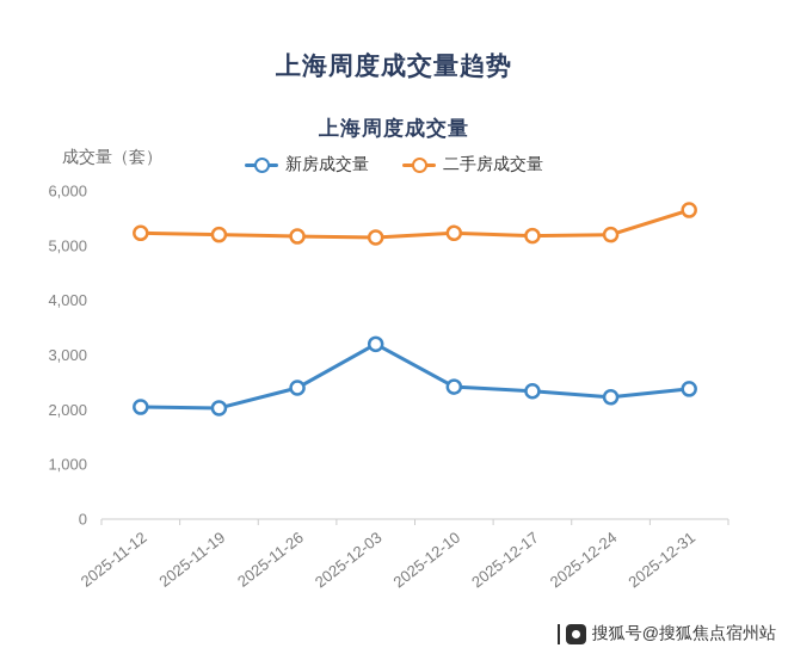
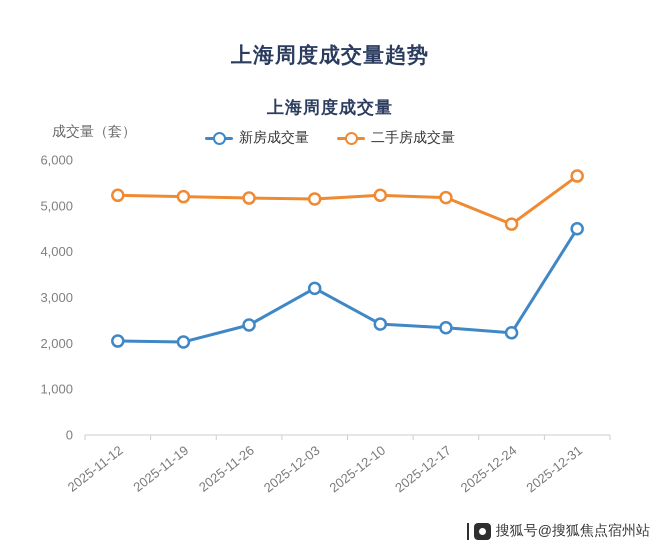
二手房成交量/2025-12-24: 5200 -> 4600
新房成交量/2025-12-31: 2400 -> 4500
